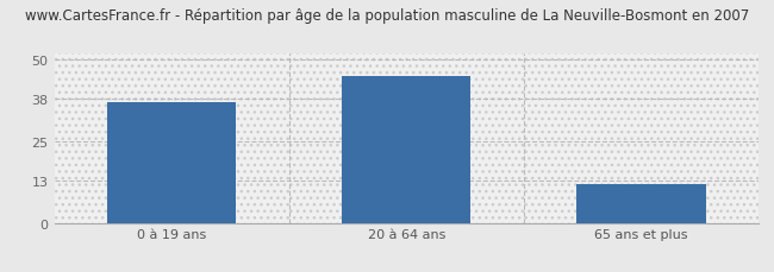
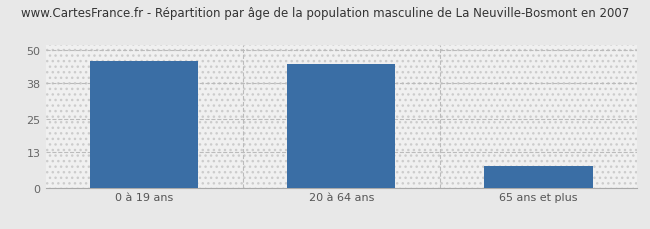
0 à 19 ans: 37 -> 46
65 ans et plus: 12 -> 8
